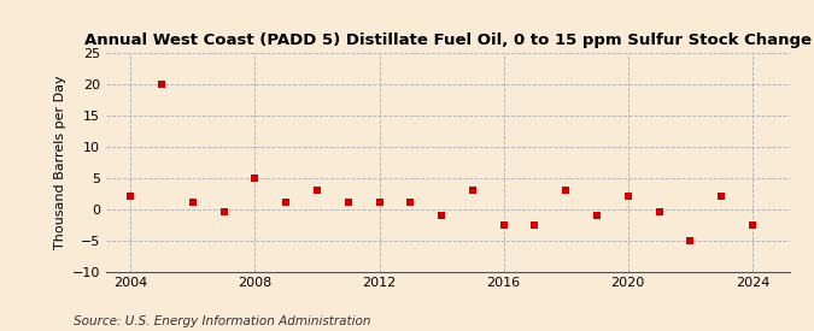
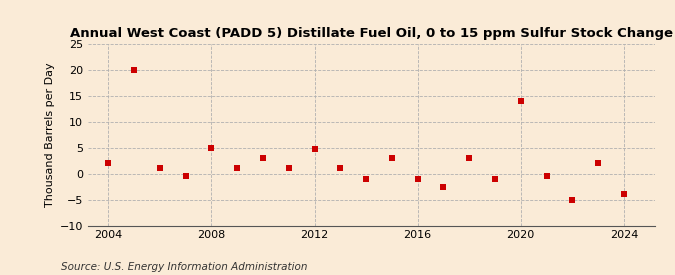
2012: 1.0 -> 4.8
2016: -2.5 -> -1.0
2020: 2.0 -> 14.0
2024: -2.5 -> -4.0
